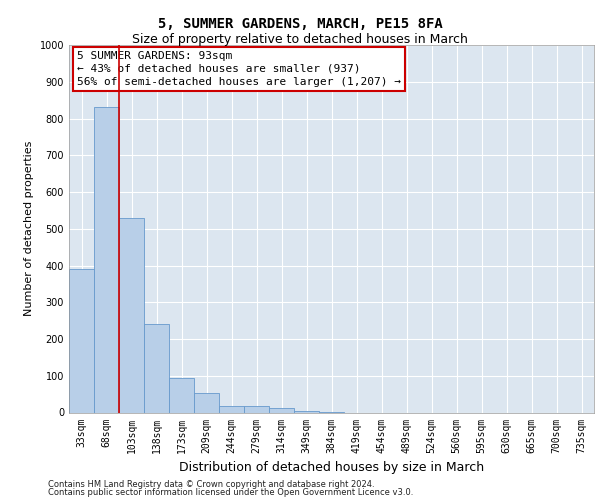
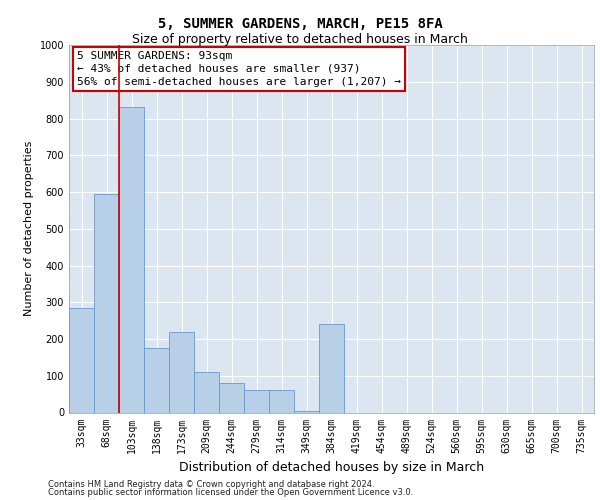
33sqm: 390 -> 285
68sqm: 830 -> 595
103sqm: 530 -> 830
138sqm: 240 -> 175
173sqm: 95 -> 220
209sqm: 52 -> 110
244sqm: 18 -> 80
279sqm: 18 -> 60
314sqm: 12 -> 60
384sqm: 2 -> 240
